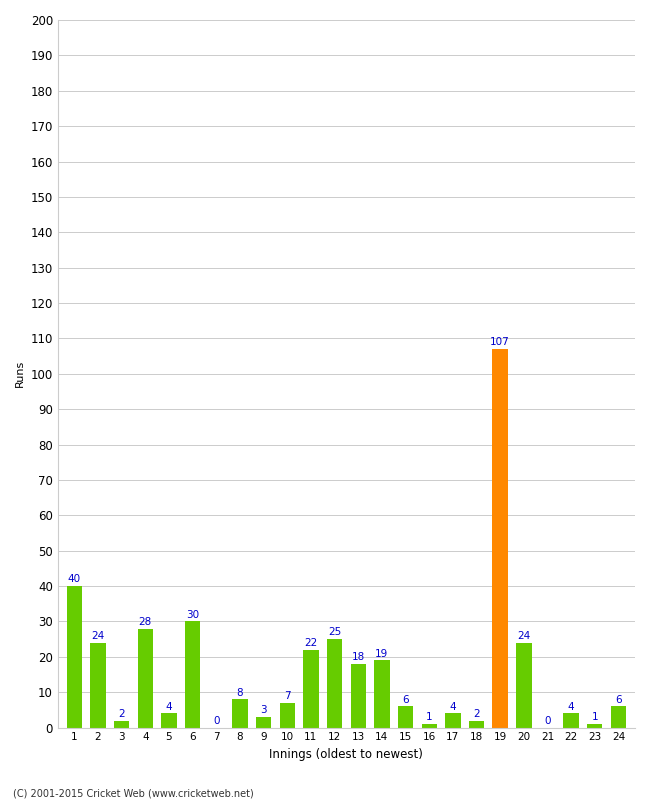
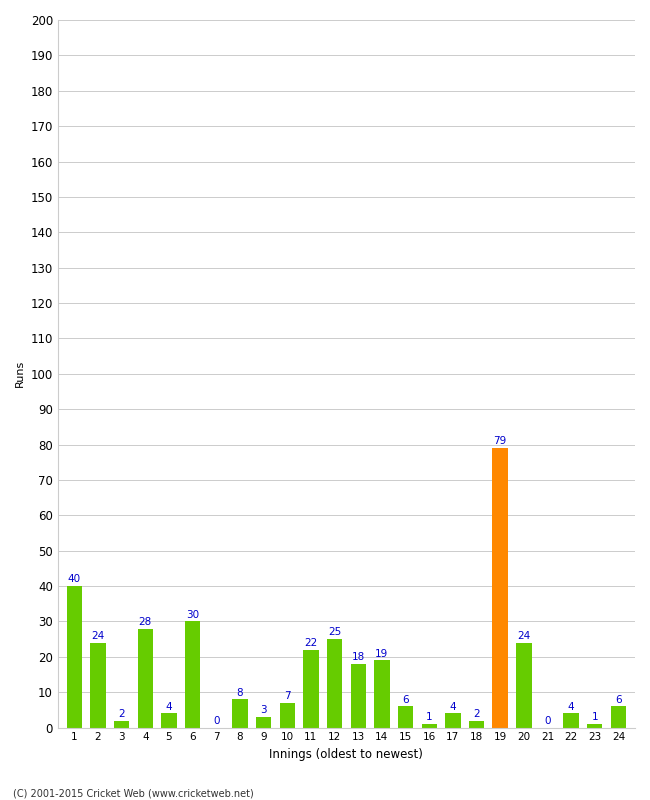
19: 107 -> 79
